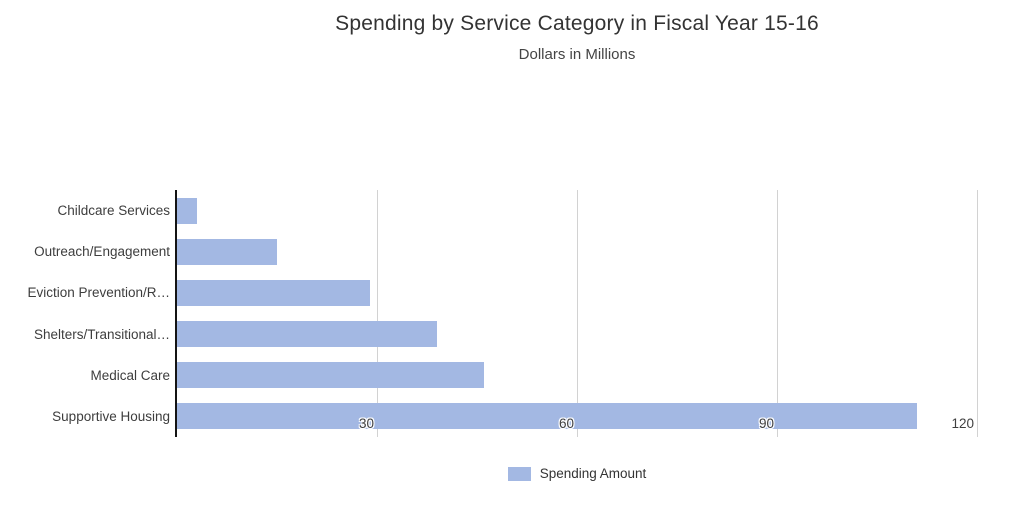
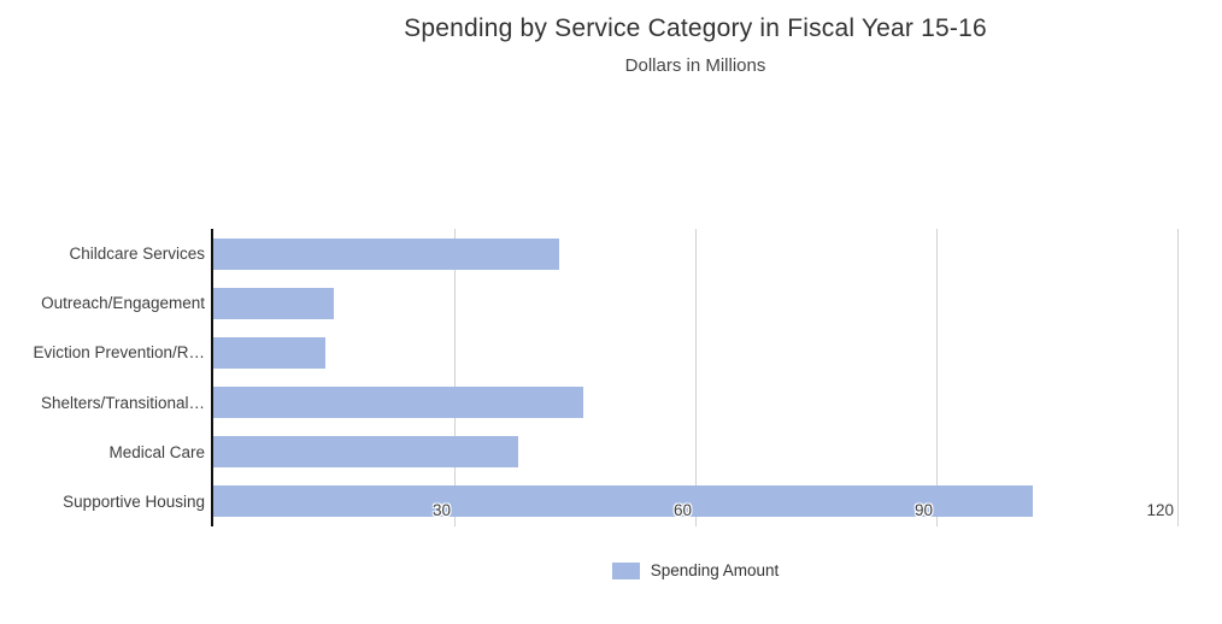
Childcare Services: 3 -> 43
Eviction Prevention/R…: 29 -> 14
Shelters/Transitional…: 39 -> 46
Medical Care: 46 -> 38
Supportive Housing: 111 -> 102
